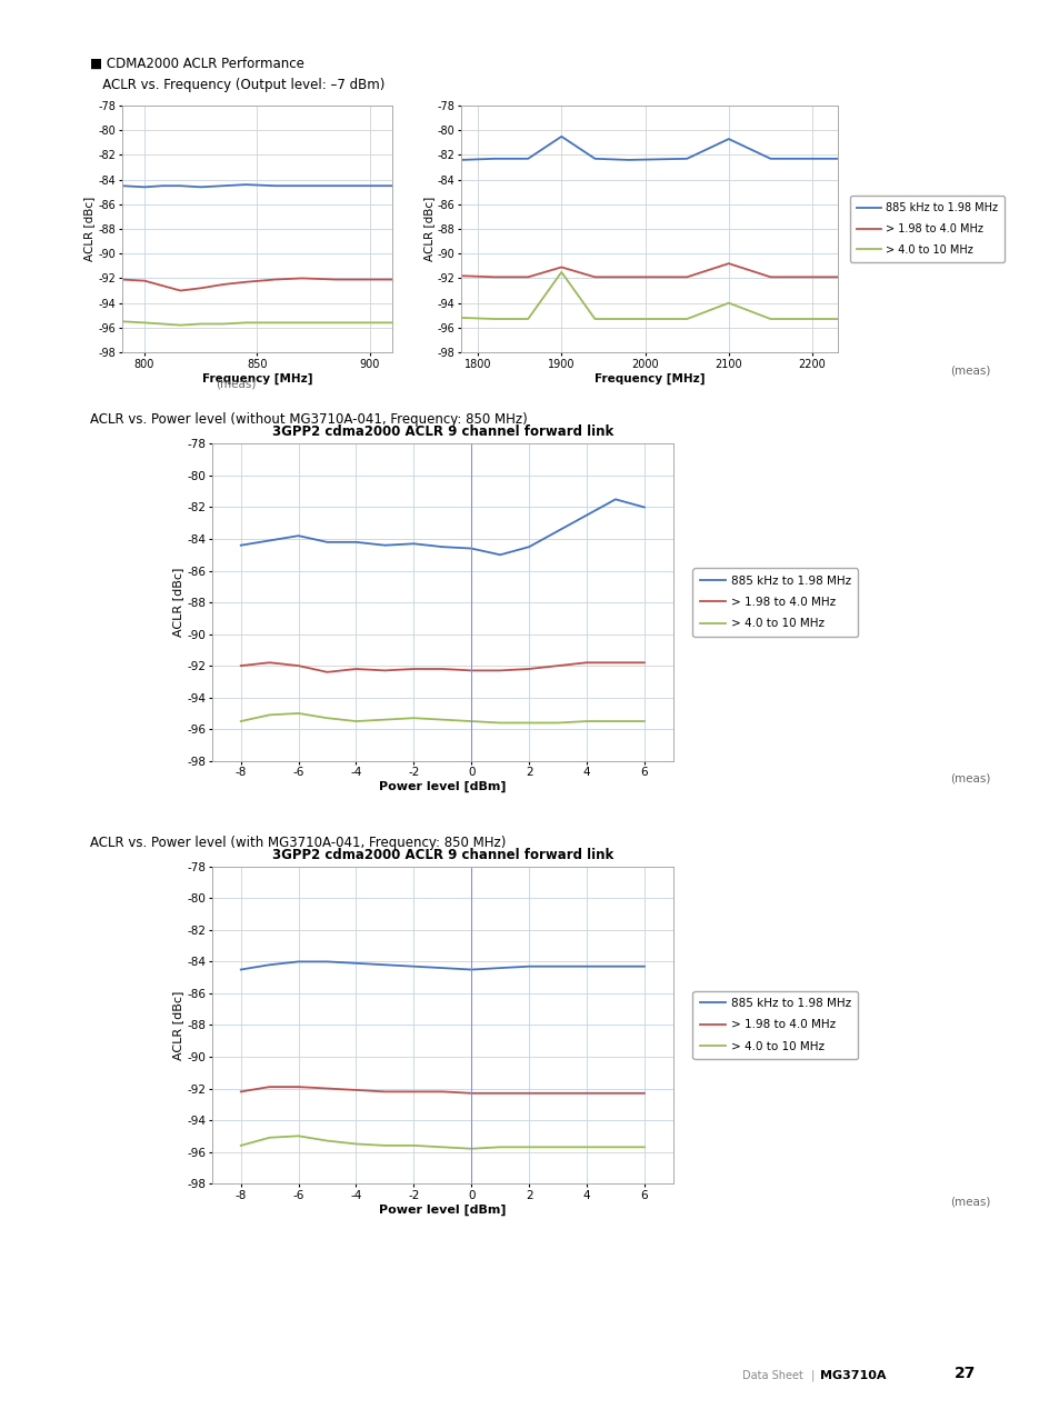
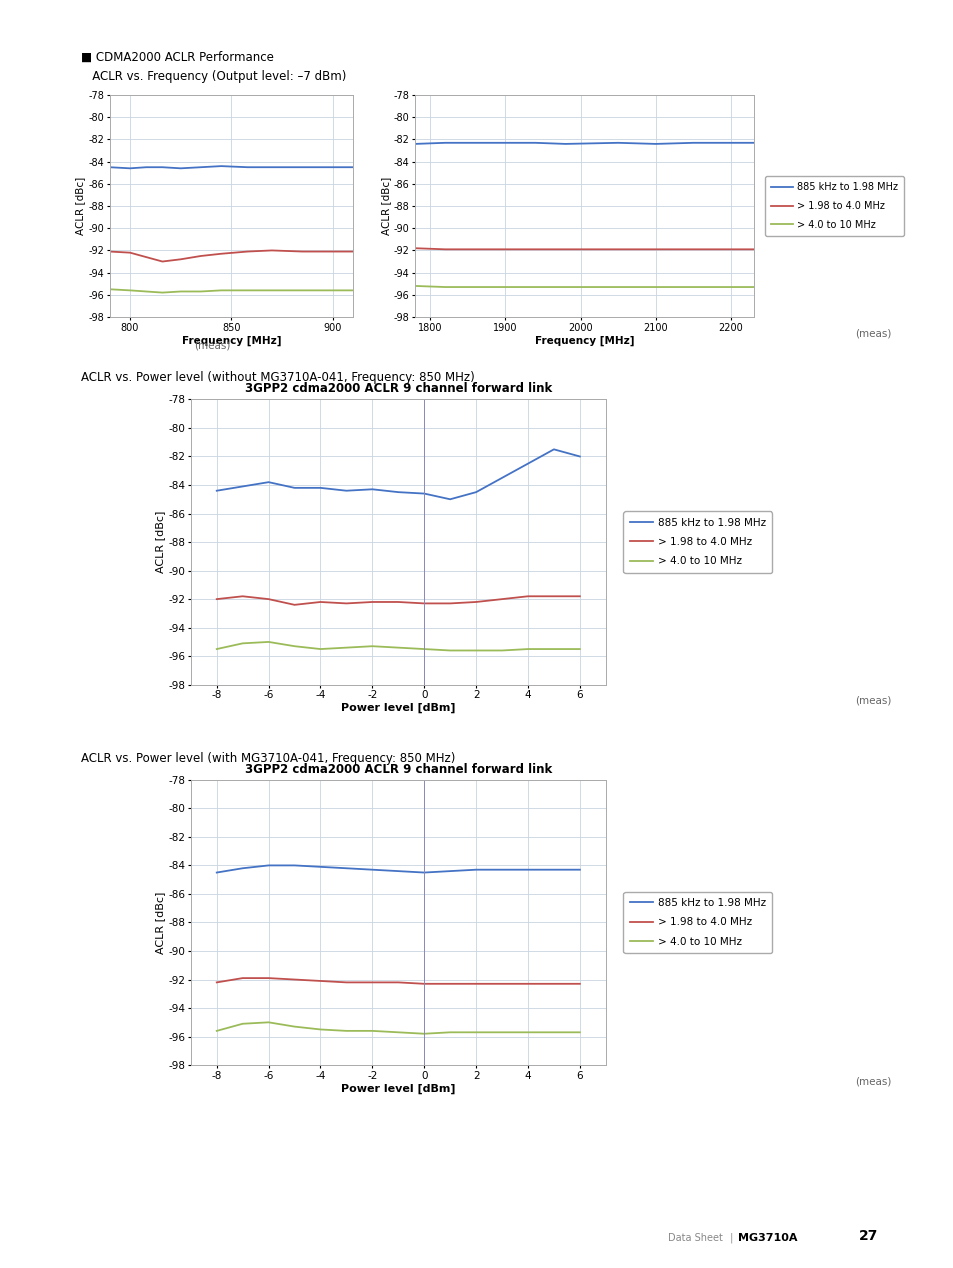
885 kHz to 1.98 MHz/1900: -80.5 -> -82.3
> 1.98 to 4.0 MHz/1900: -91.1 -> -91.9
> 4.0 to 10 MHz/1900: -91.5 -> -95.3
885 kHz to 1.98 MHz/2100: -80.7 -> -82.4
> 1.98 to 4.0 MHz/2100: -90.8 -> -91.9
> 4.0 to 10 MHz/2100: -94.0 -> -95.3
